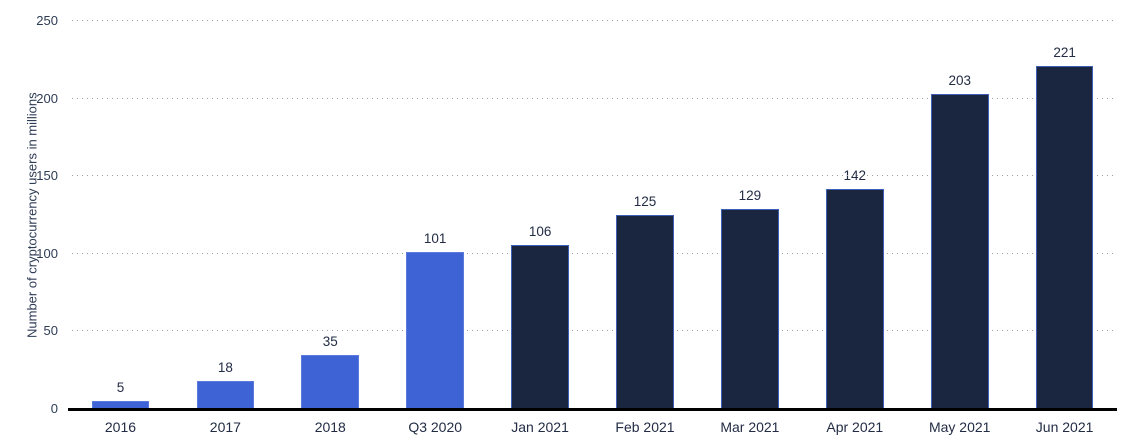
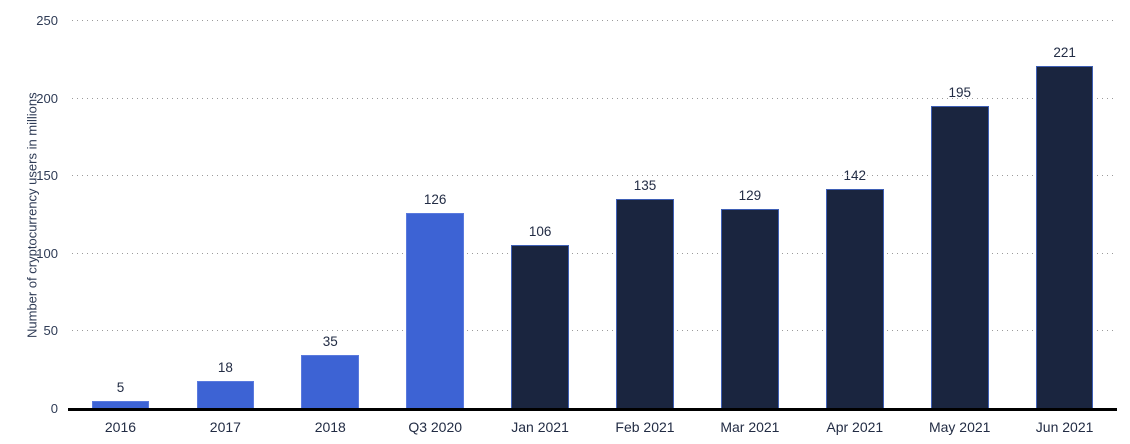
Q3 2020: 101 -> 126
Feb 2021: 125 -> 135
May 2021: 203 -> 195
